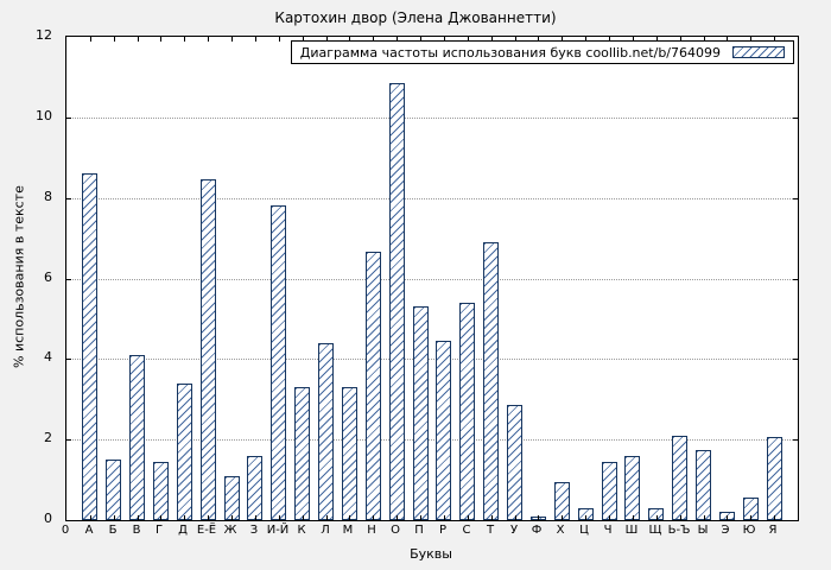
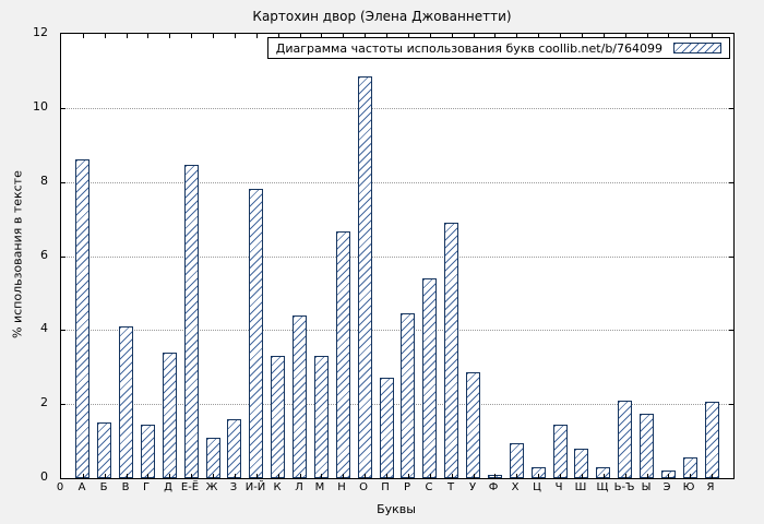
П: 5.3 -> 2.7
Ш: 1.6 -> 0.8
